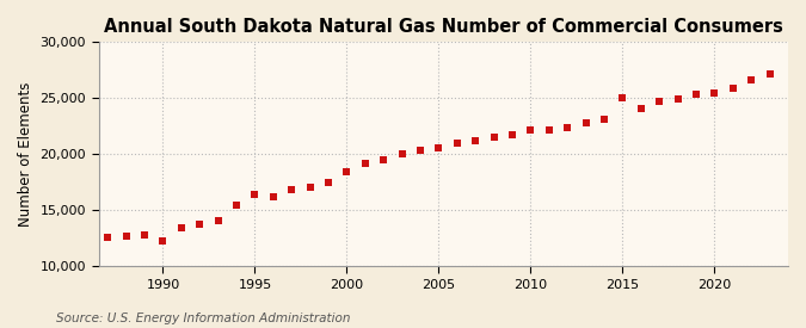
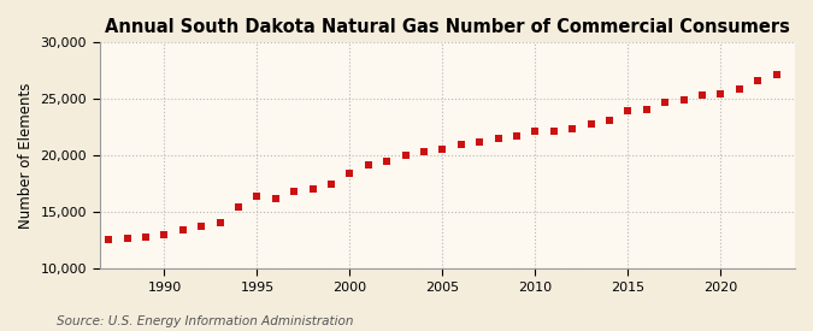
1990: 12,200 -> 13,000
2015: 25,000 -> 24,000
